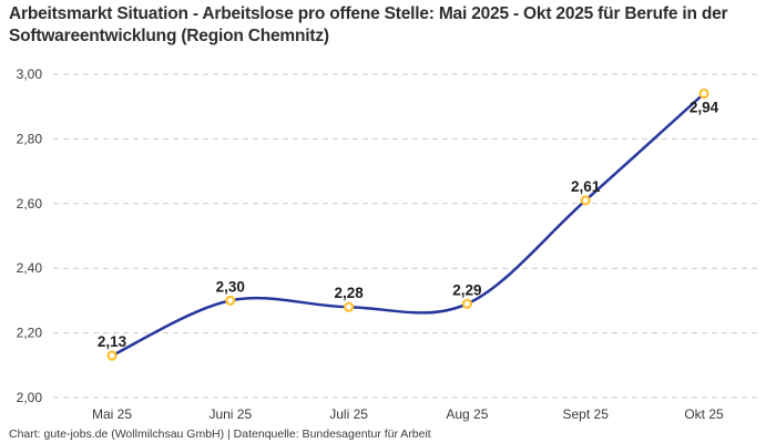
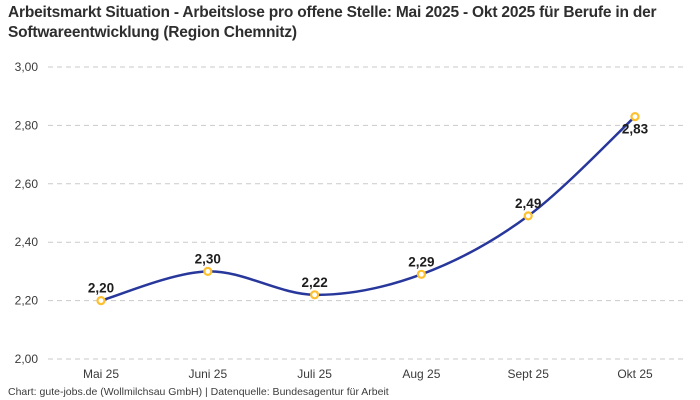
Mai 25: 2,13 -> 2,20
Juli 25: 2,28 -> 2,22
Sept 25: 2,61 -> 2,49
Okt 25: 2,94 -> 2,83
